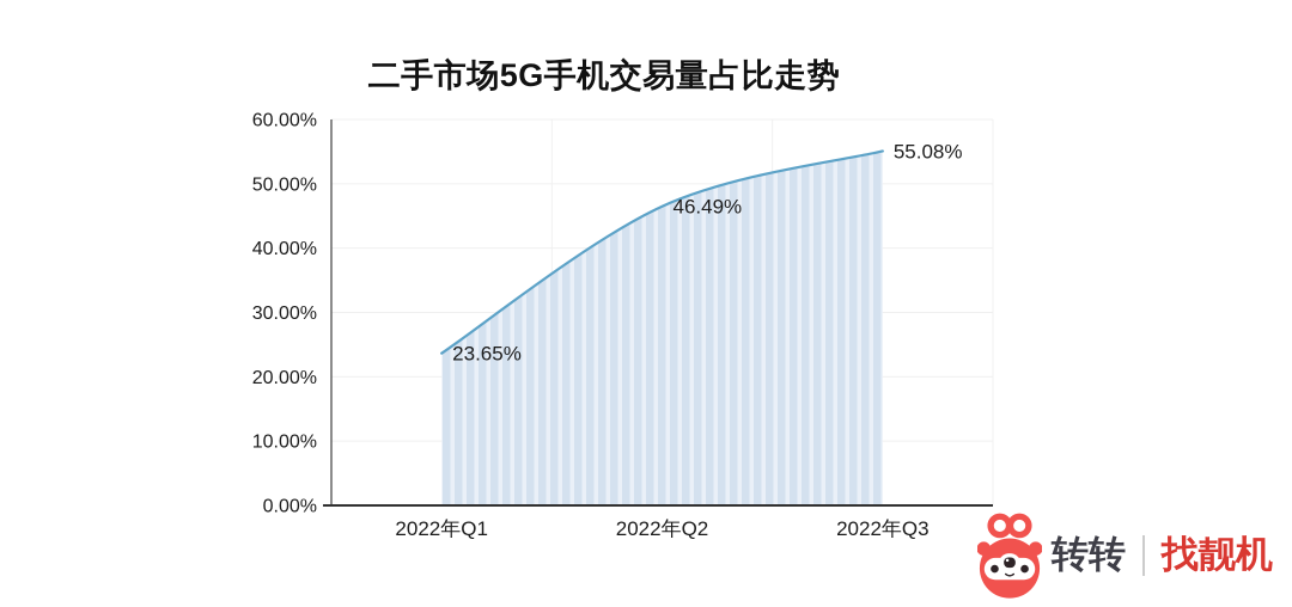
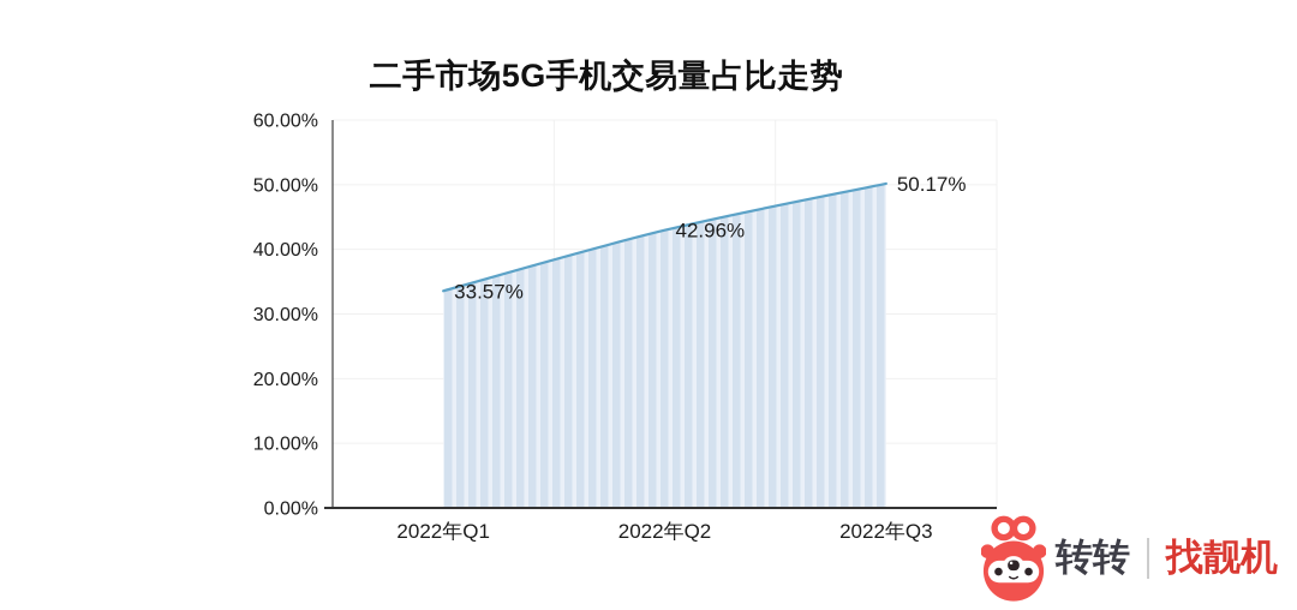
2022年Q1: 23.65% -> 33.57%
2022年Q2: 46.49% -> 42.96%
2022年Q3: 55.08% -> 50.17%
